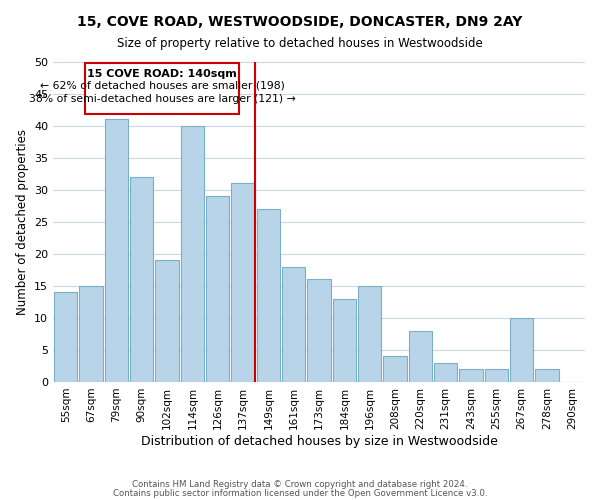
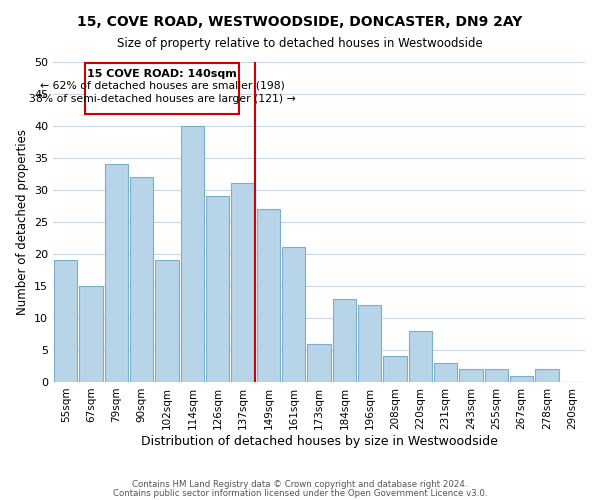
55sqm: 14 -> 19
79sqm: 41 -> 34
161sqm: 18 -> 21
173sqm: 16 -> 6
196sqm: 15 -> 12
267sqm: 10 -> 1
